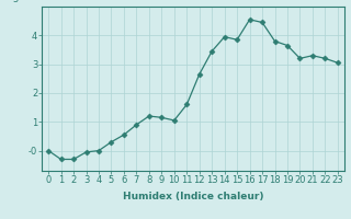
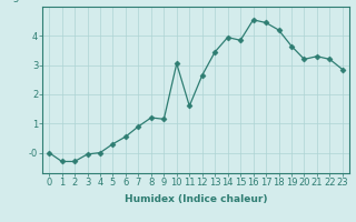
10: 1.05 -> 3.05
18: 3.80 -> 4.20
23: 3.05 -> 2.85
